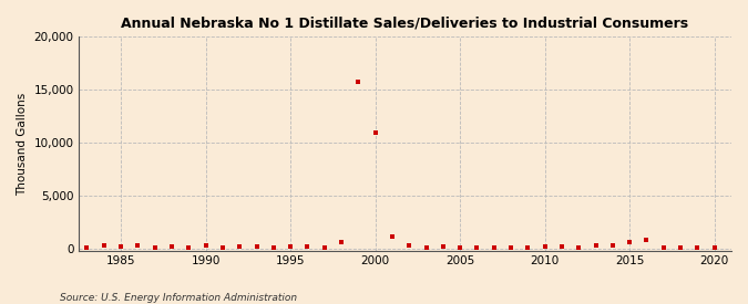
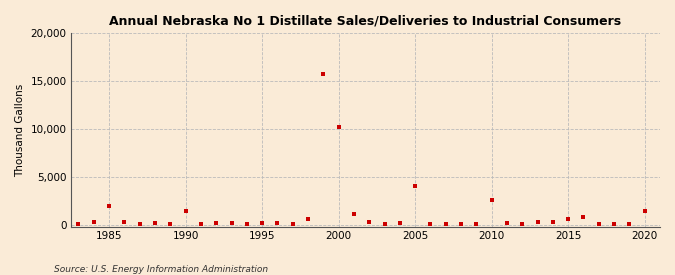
1985: 200 -> 2,000
1990: 300 -> 1,400
2000: 10,900 -> 10,200
2005: 100 -> 4,000
2010: 100 -> 2,600
2020: 0 -> 1,400
